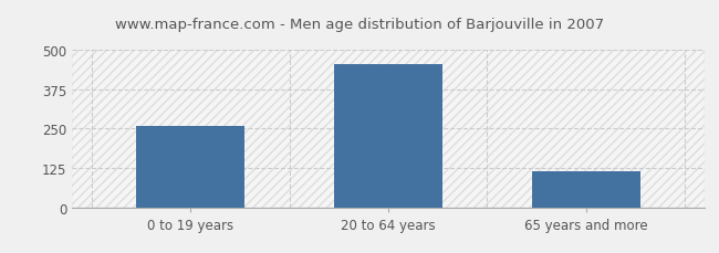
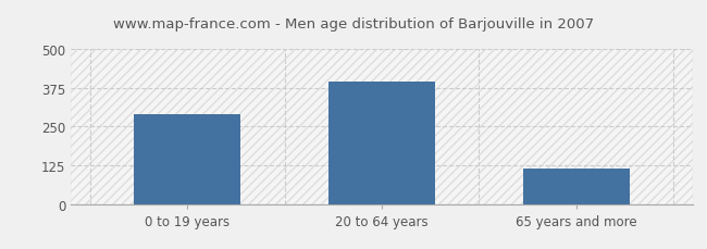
0 to 19 years: 258 -> 290
20 to 64 years: 453 -> 395
